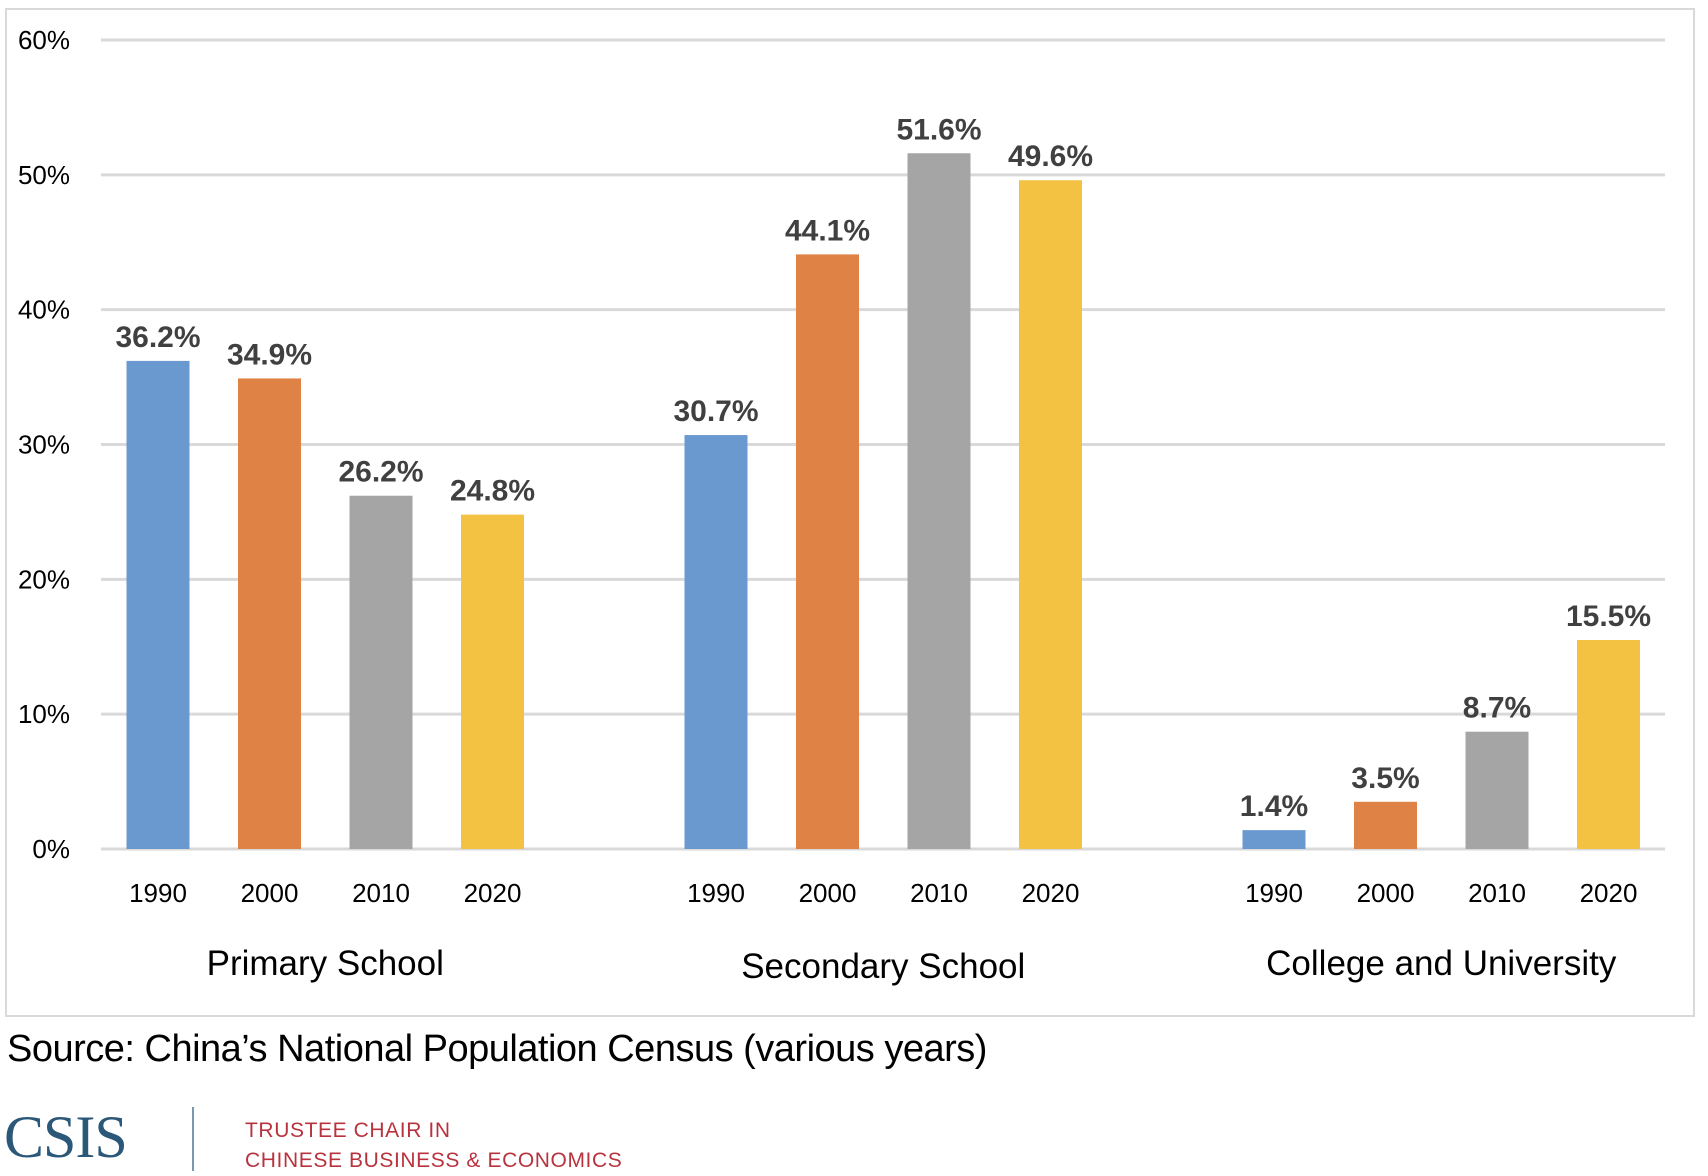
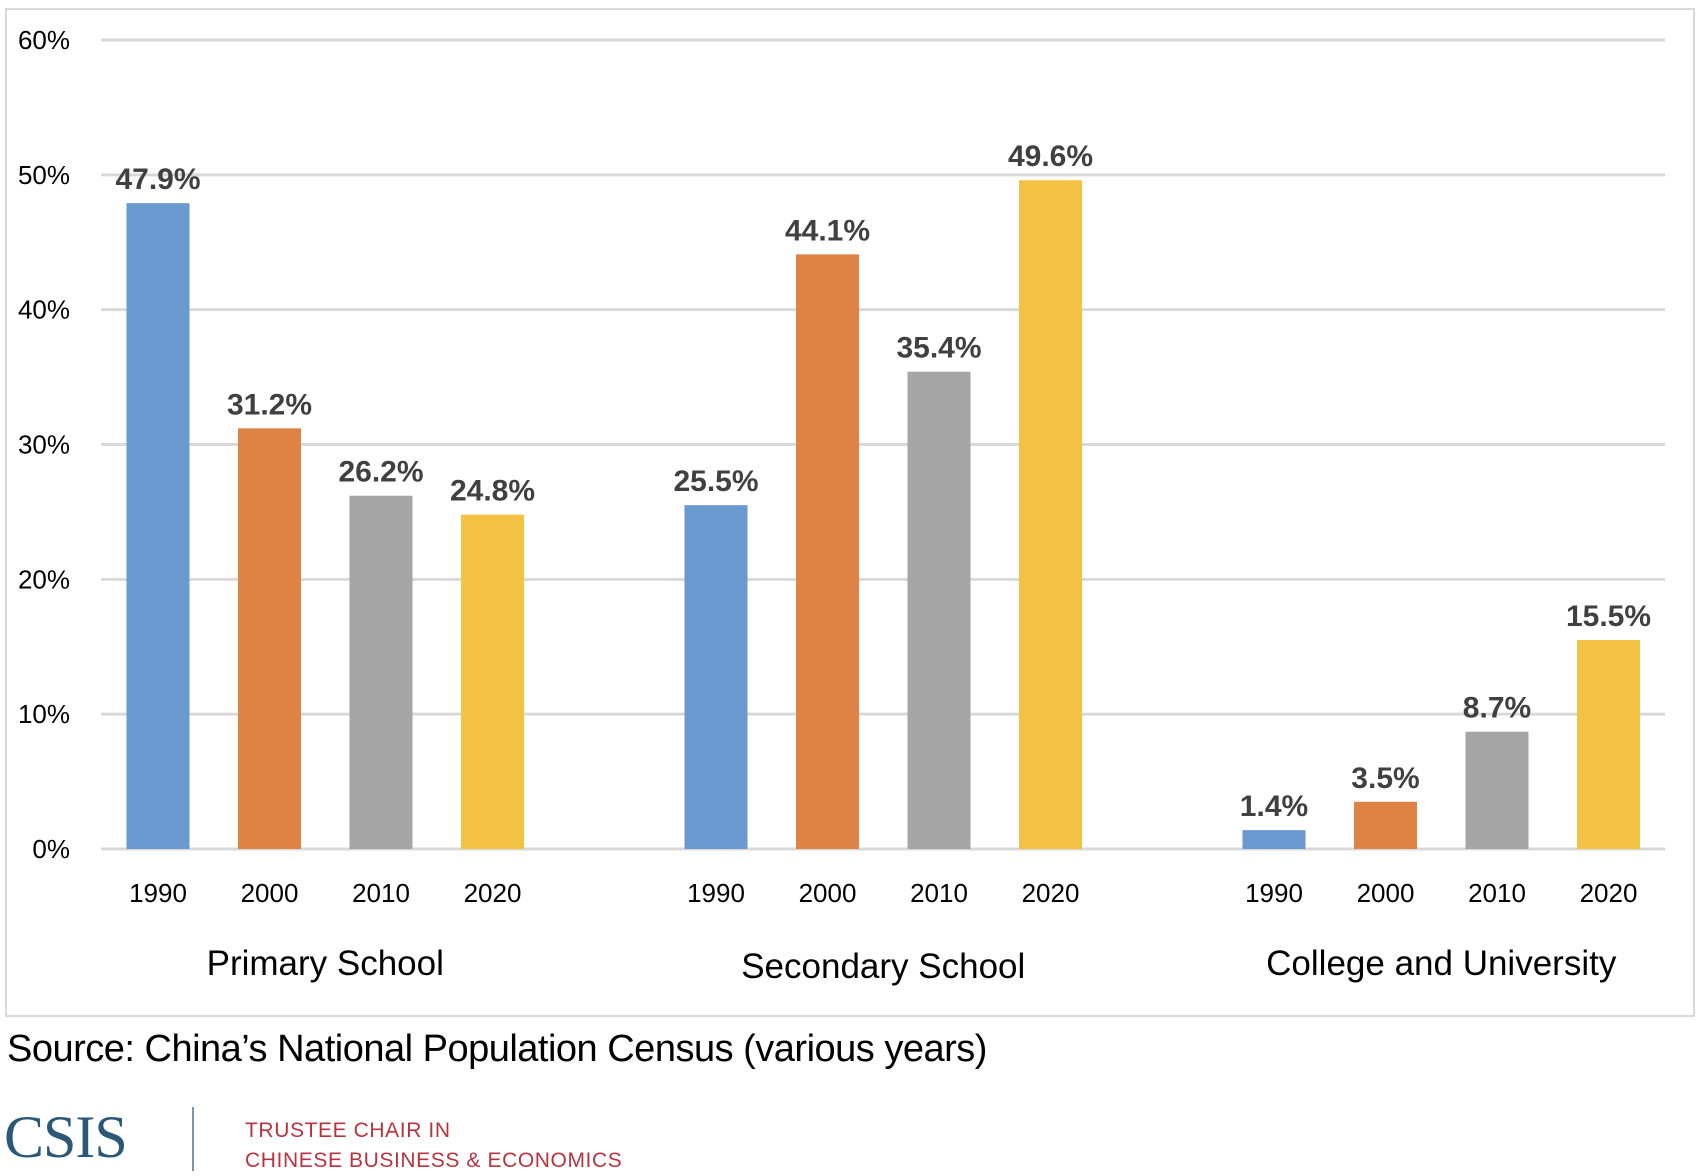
Primary School/1990: 36.2% -> 47.9%
Secondary School/1990: 30.7% -> 25.5%
Primary School/2000: 34.9% -> 31.2%
Secondary School/2010: 51.6% -> 35.4%
